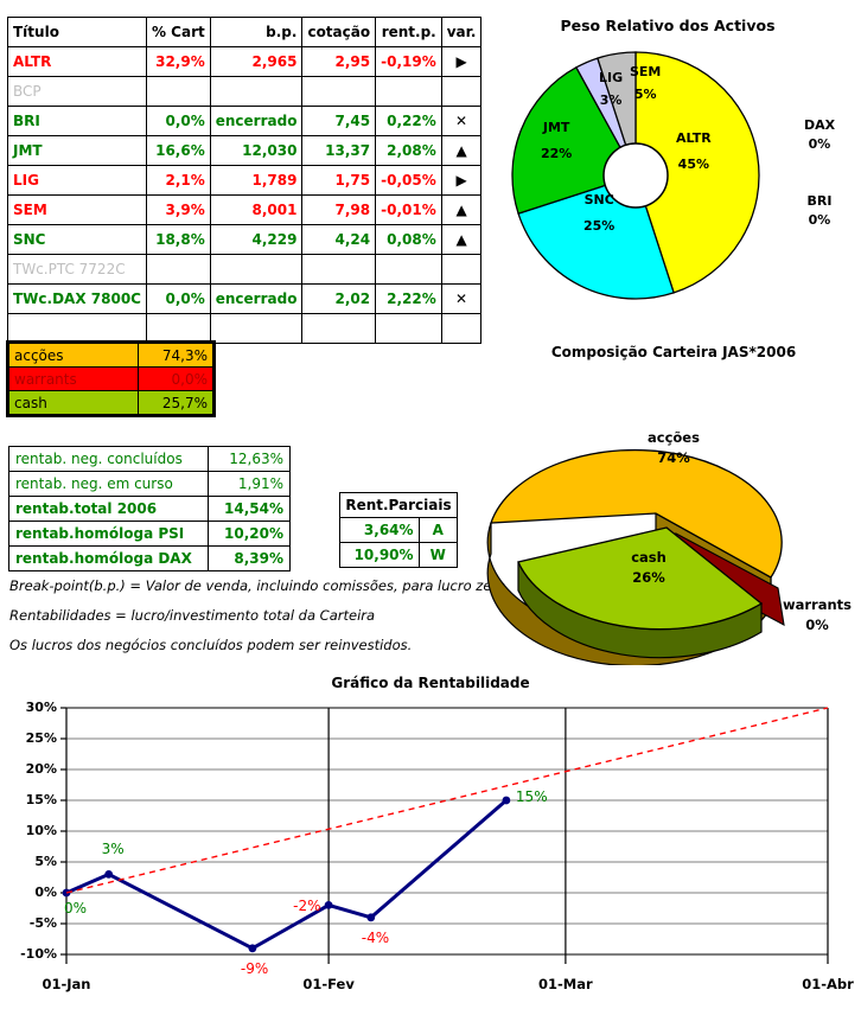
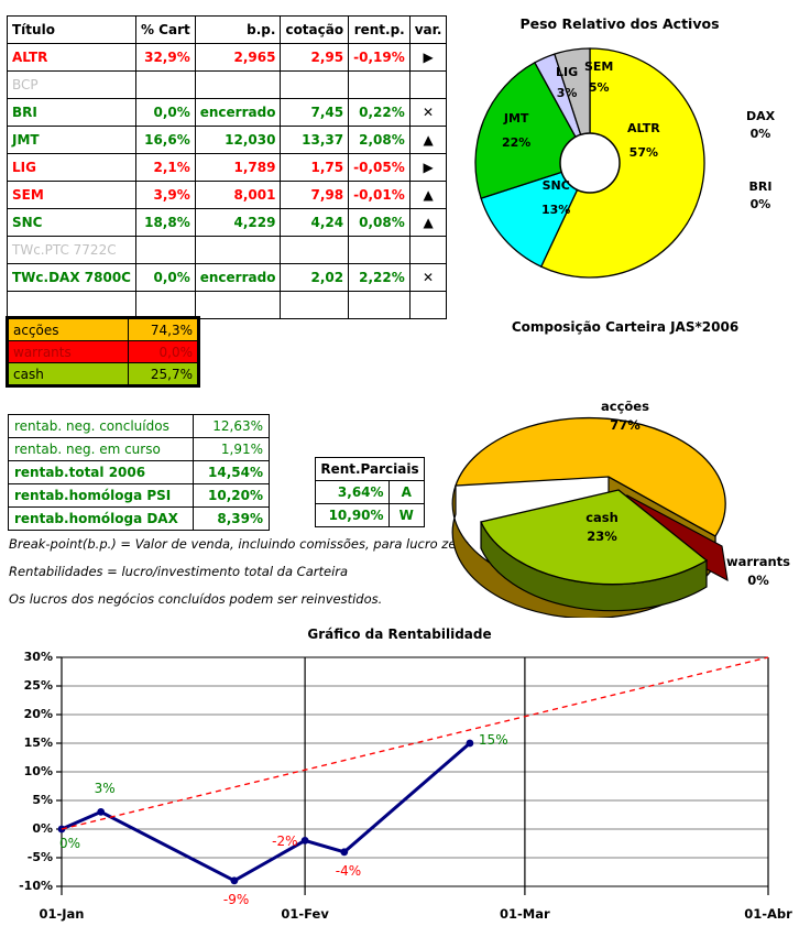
Peso Relativo dos Activos/ALTR: 45% -> 57%
Peso Relativo dos Activos/SNC: 25% -> 13%
Composição Carteira JAS*2006/acções: 74% -> 77%
Composição Carteira JAS*2006/cash: 26% -> 23%
